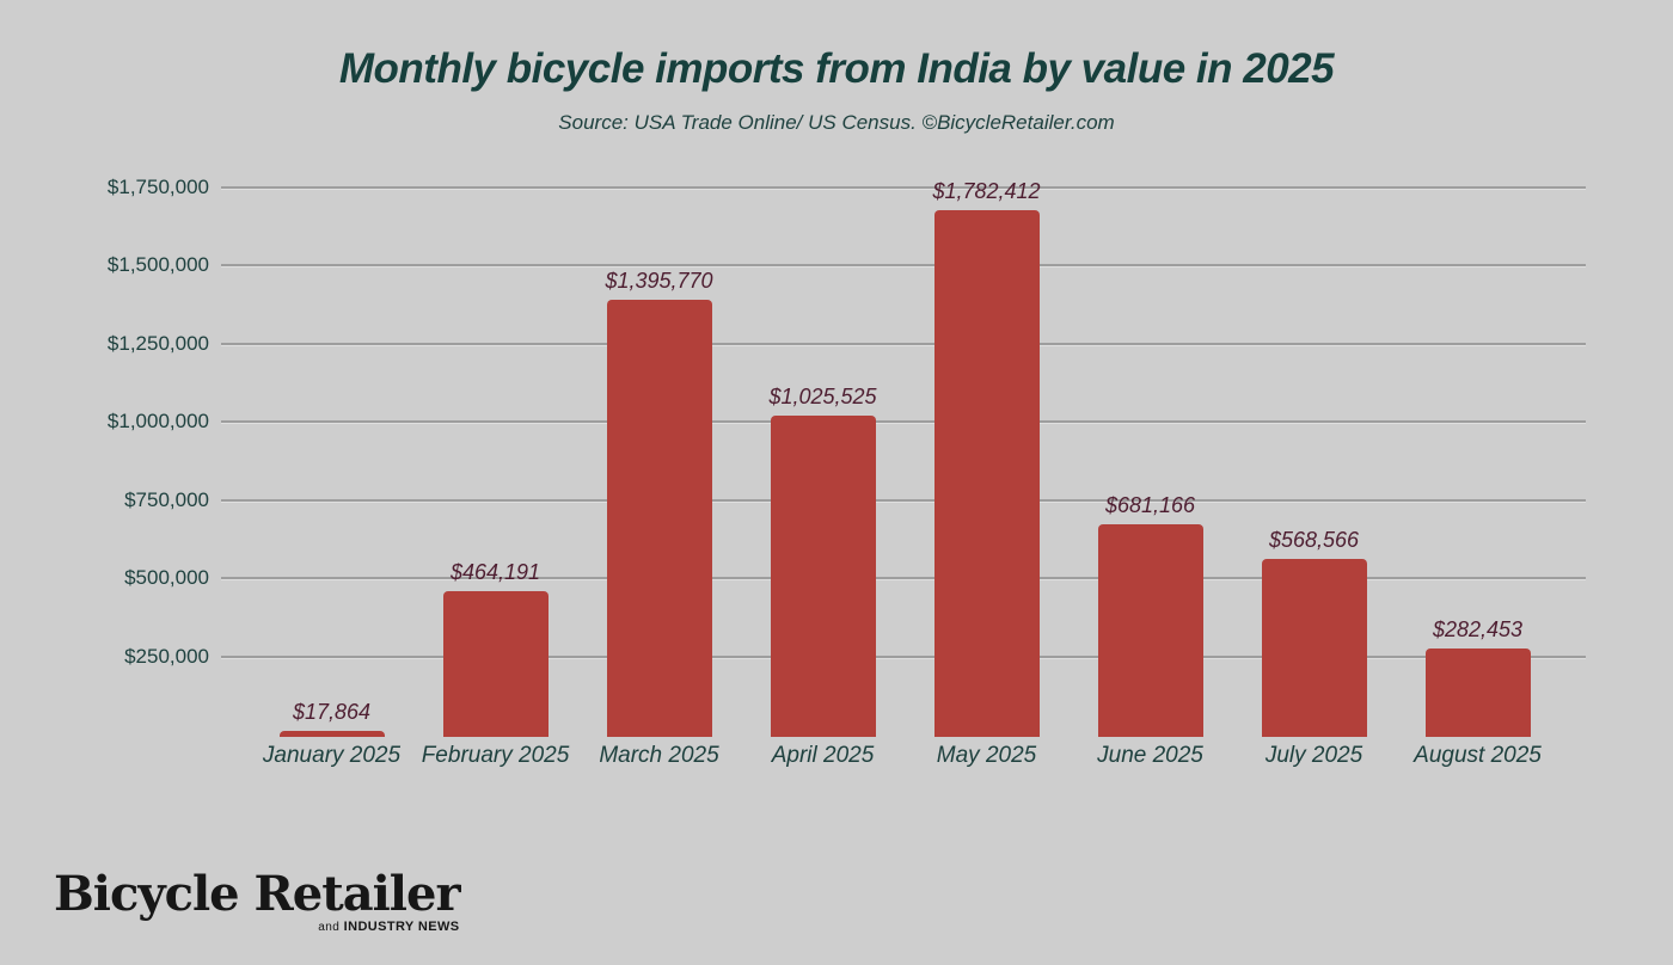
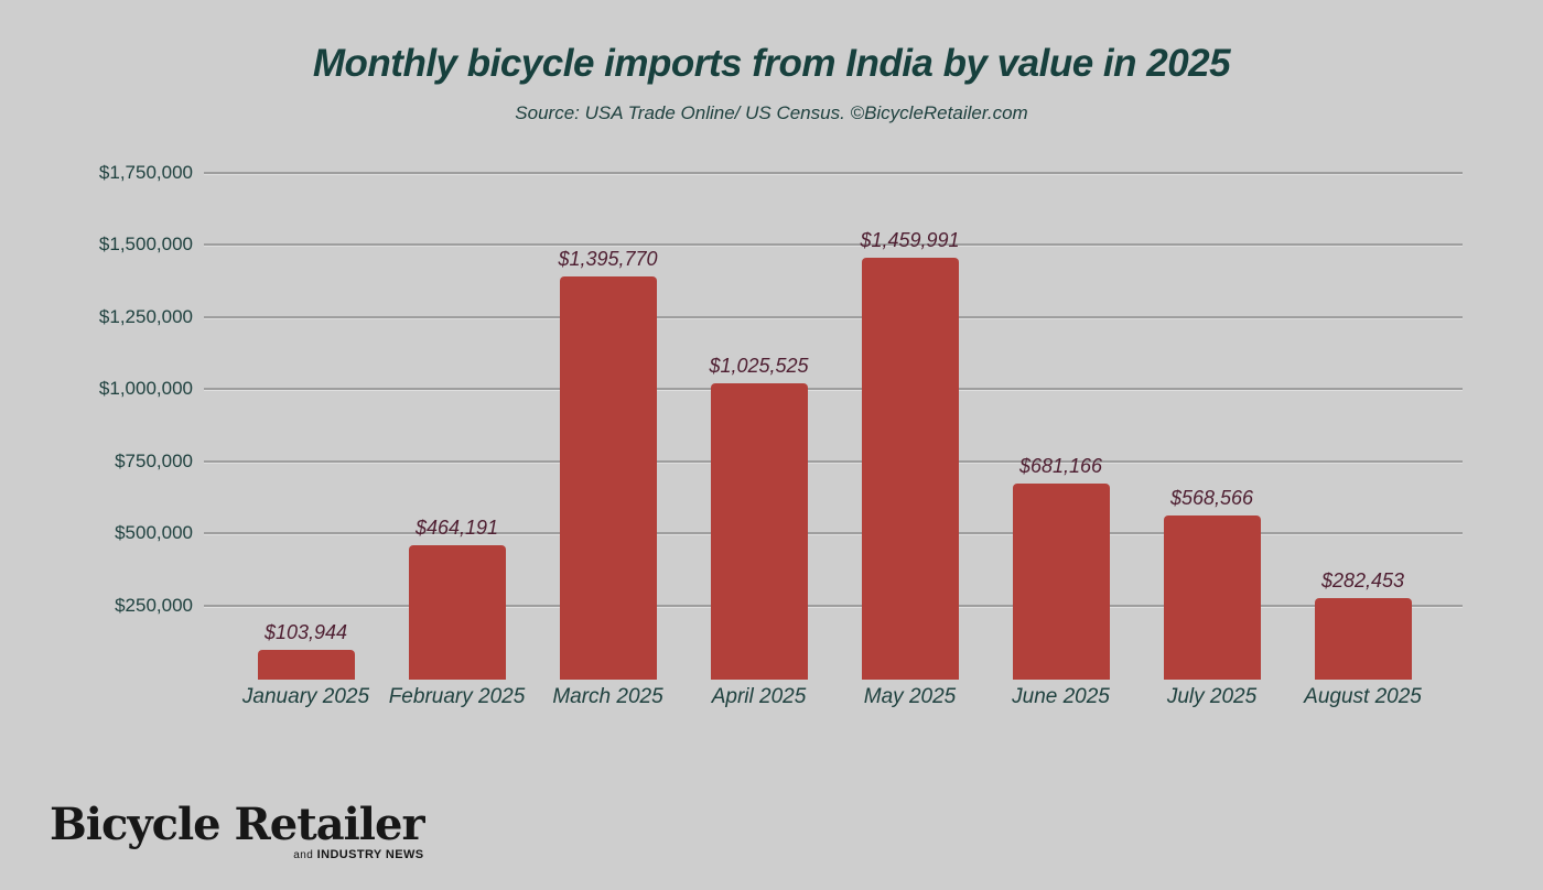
January 2025: $17,864 -> $103,944
May 2025: $1,782,412 -> $1,459,991
